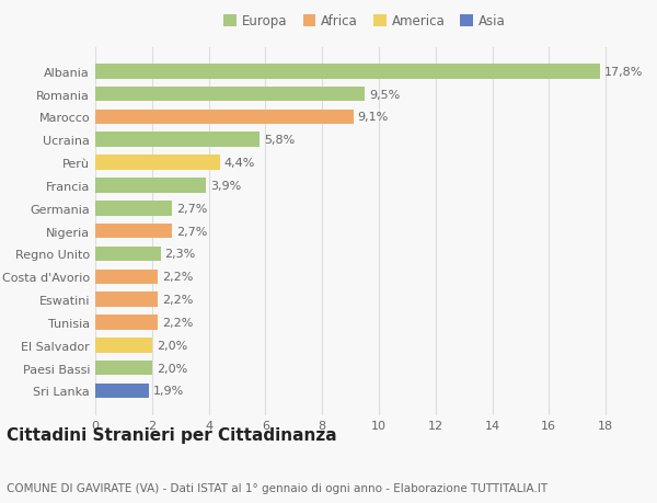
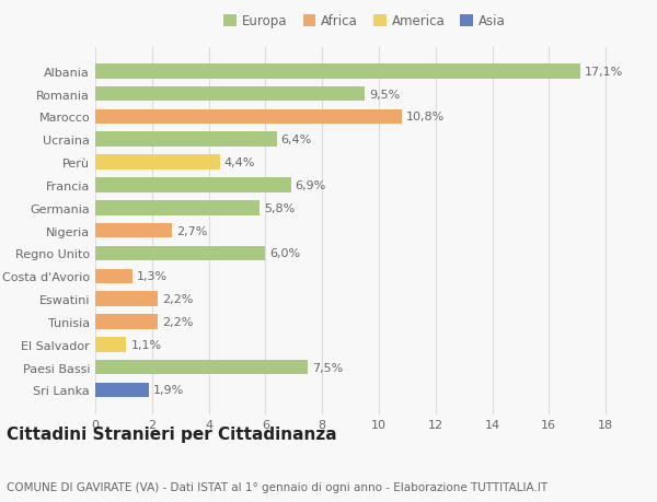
Albania: 17,8% -> 17,1%
Marocco: 9,1% -> 10,8%
Ucraina: 5,8% -> 6,4%
Francia: 3,9% -> 6,9%
Germania: 2,7% -> 5,8%
Regno Unito: 2,3% -> 6,0%
Costa d'Avorio: 2,2% -> 1,3%
El Salvador: 2,0% -> 1,1%
Paesi Bassi: 2,0% -> 7,5%
